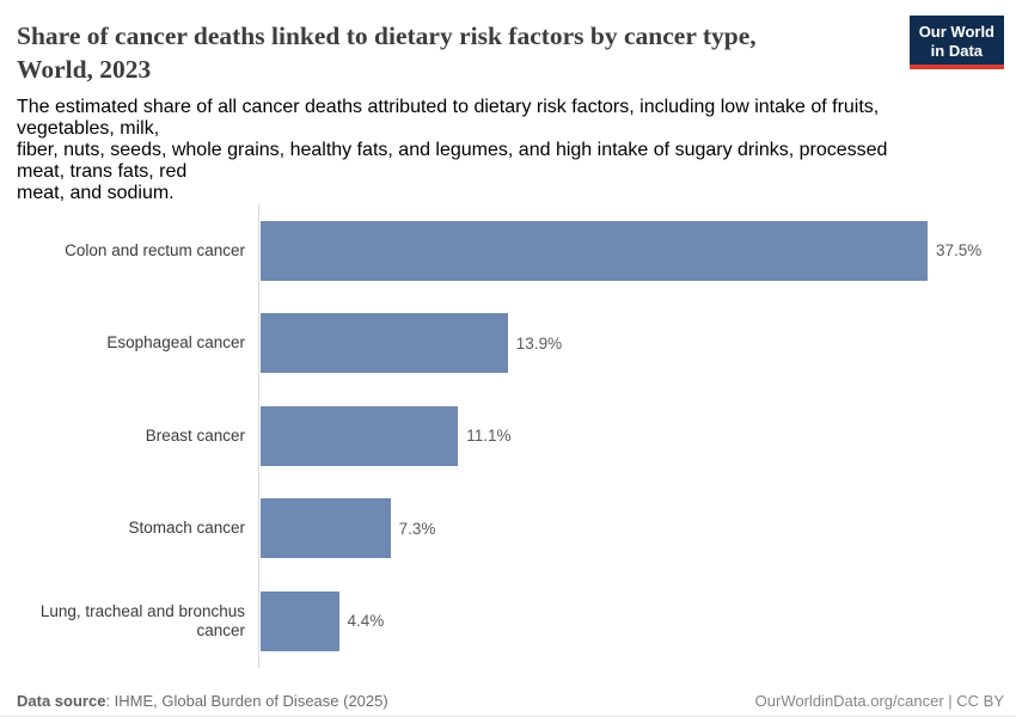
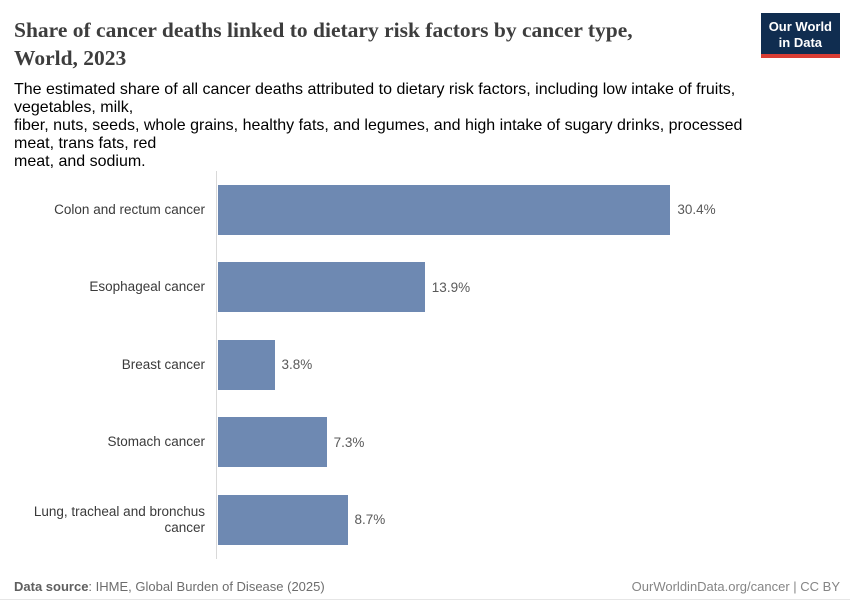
Colon and rectum cancer: 37.5% -> 30.4%
Breast cancer: 11.1% -> 3.8%
Lung, tracheal and bronchus cancer: 4.4% -> 8.7%
